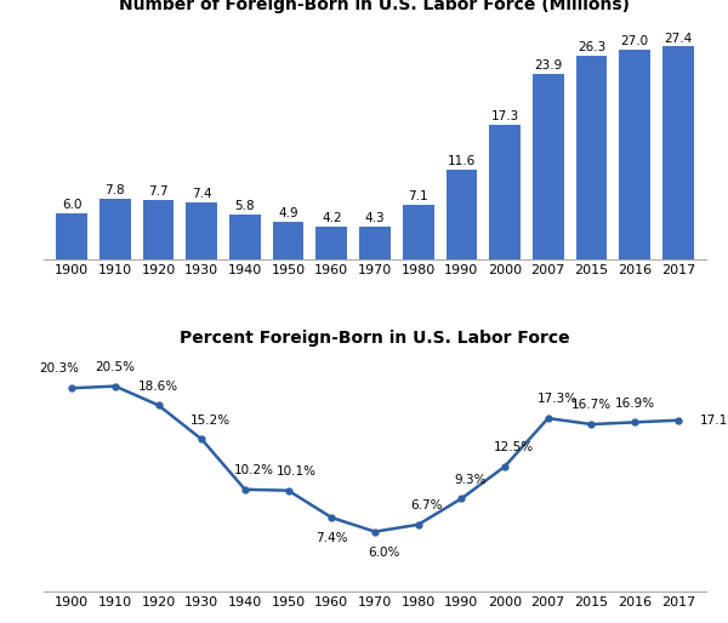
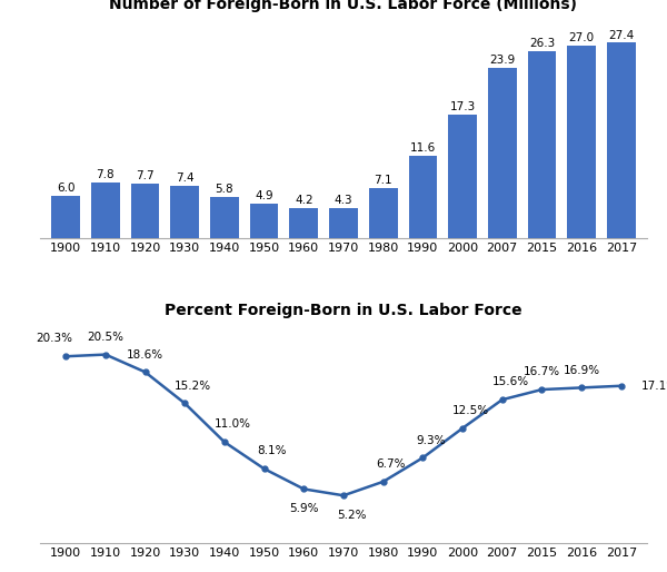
Percent Foreign-Born in U.S. Labor Force/1940: 10.2% -> 11.0%
Percent Foreign-Born in U.S. Labor Force/1950: 10.1% -> 8.1%
Percent Foreign-Born in U.S. Labor Force/1960: 7.4% -> 5.9%
Percent Foreign-Born in U.S. Labor Force/1970: 6.0% -> 5.2%
Percent Foreign-Born in U.S. Labor Force/2007: 17.3% -> 15.6%
